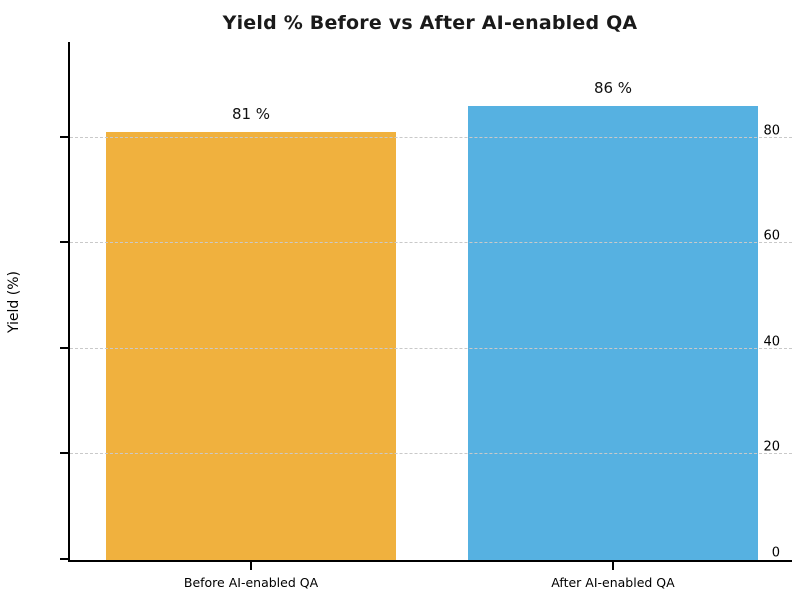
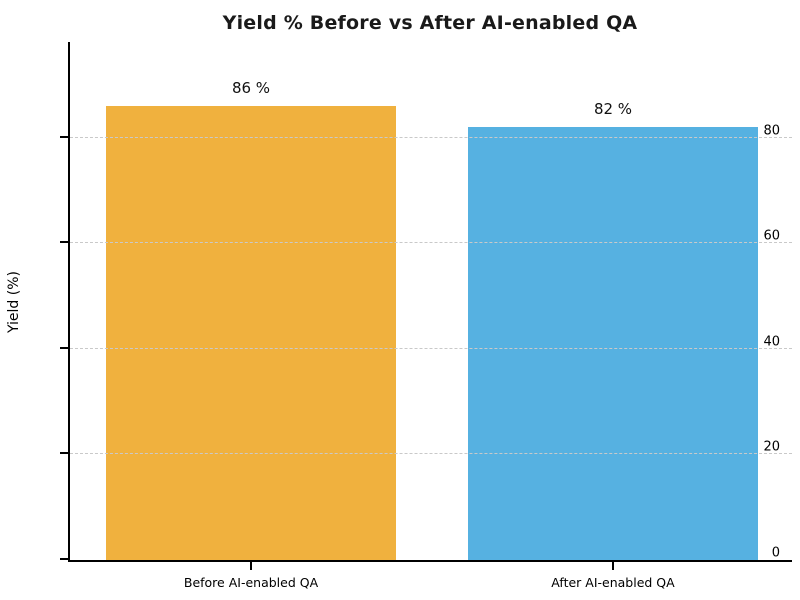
Before AI-enabled QA: 81 -> 86
After AI-enabled QA: 86 -> 82
